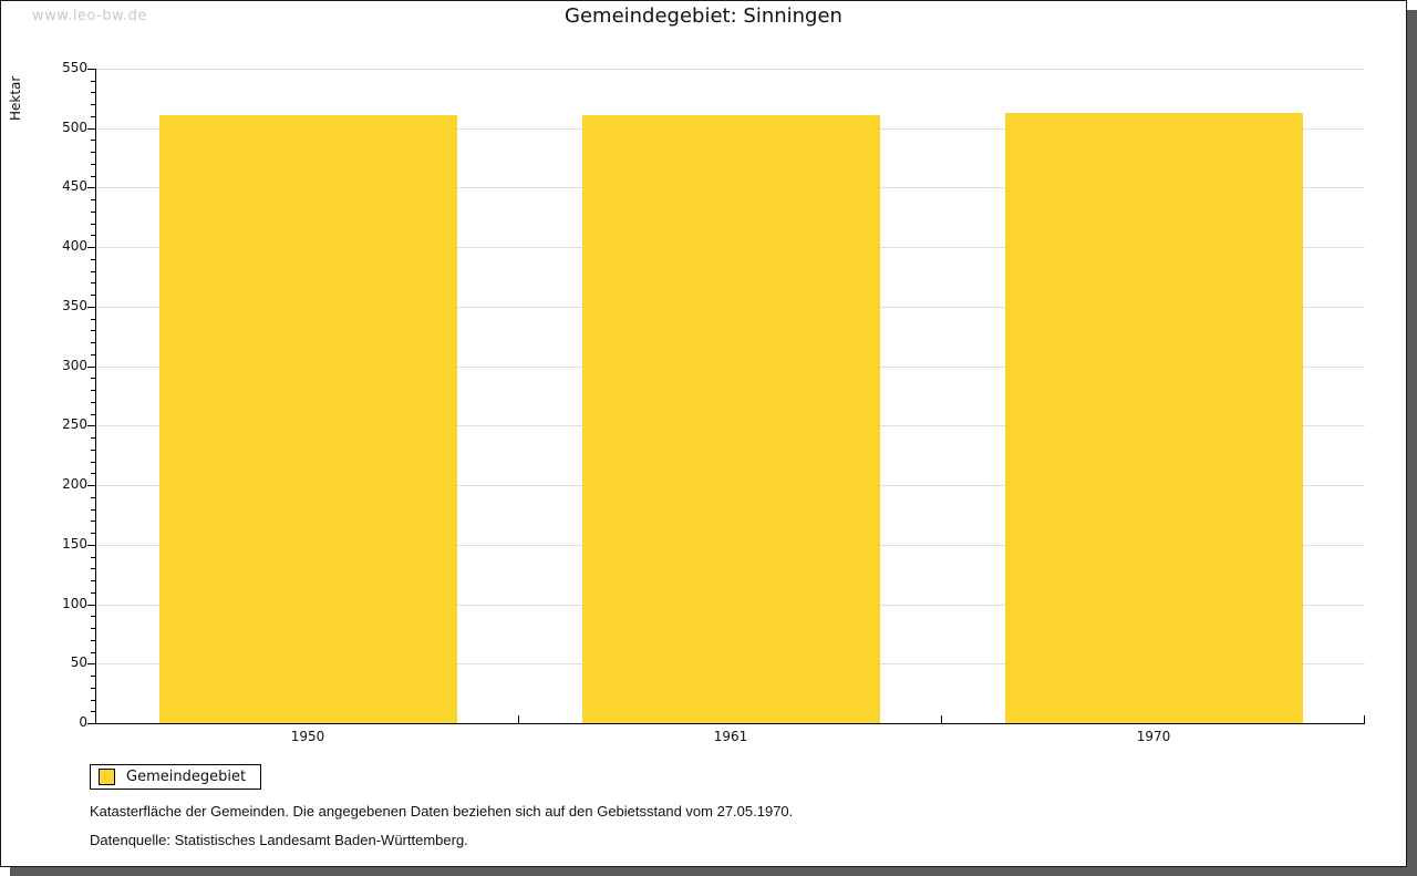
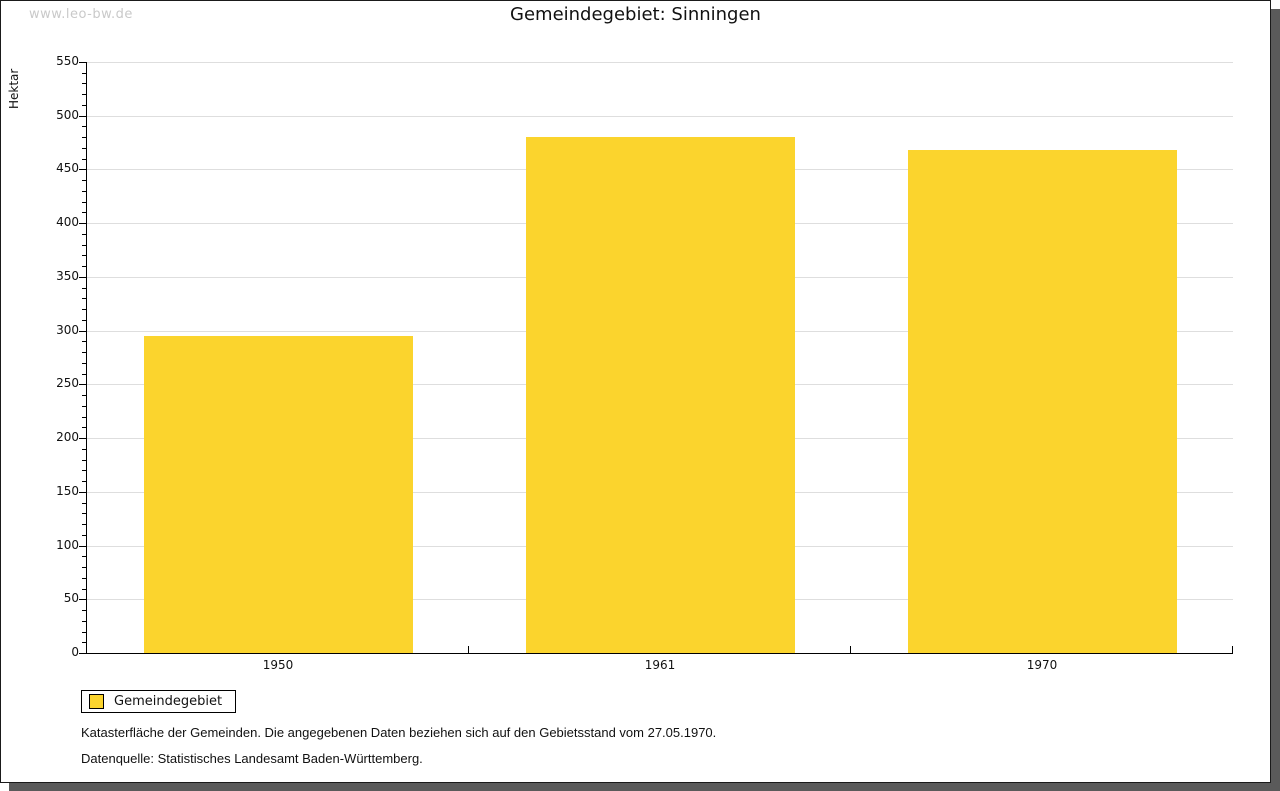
1950: 511 -> 295
1961: 511 -> 480
1970: 513 -> 468
